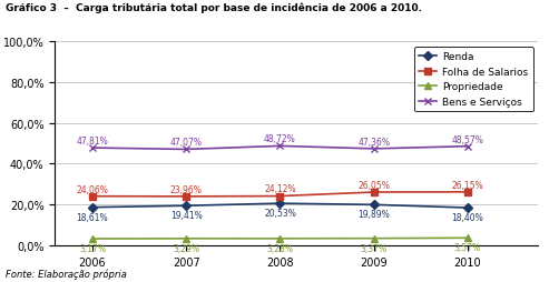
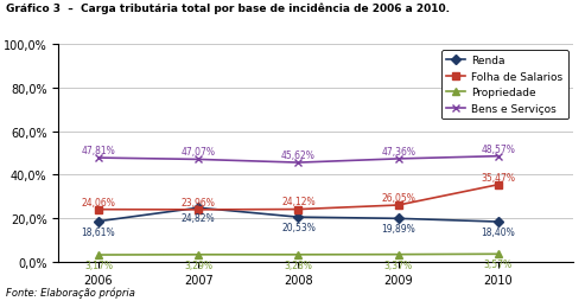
Renda/2007: 19,41% -> 24,82%
Bens e Serviços/2008: 48,72% -> 45,62%
Folha de Salarios/2010: 26,15% -> 35,47%
